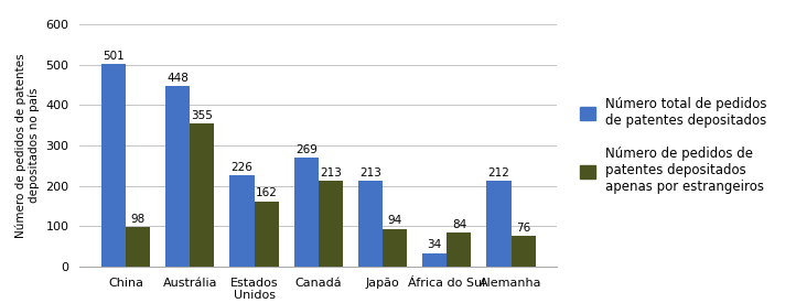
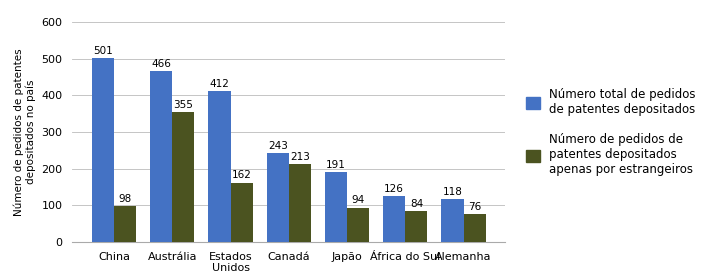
Número total de pedidos de patentes depositados/Austrália: 448 -> 466
Número total de pedidos de patentes depositados/Estados Unidos: 226 -> 412
Número total de pedidos de patentes depositados/Canadá: 269 -> 243
Número total de pedidos de patentes depositados/Japão: 213 -> 191
Número total de pedidos de patentes depositados/África do Sul: 34 -> 126
Número total de pedidos de patentes depositados/Alemanha: 212 -> 118
